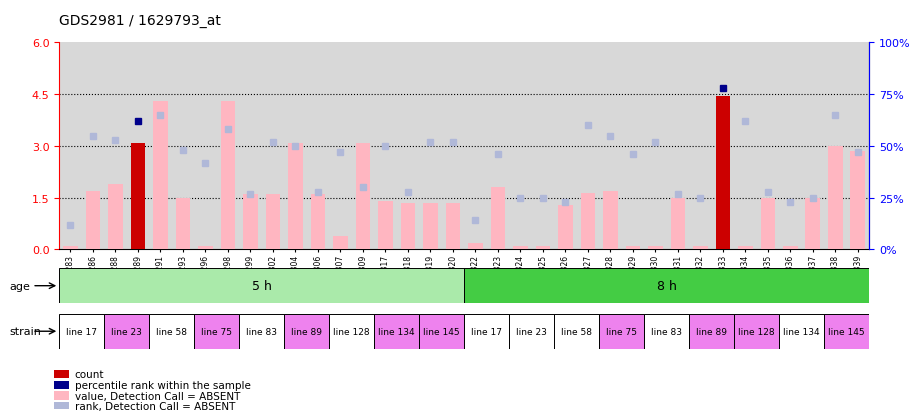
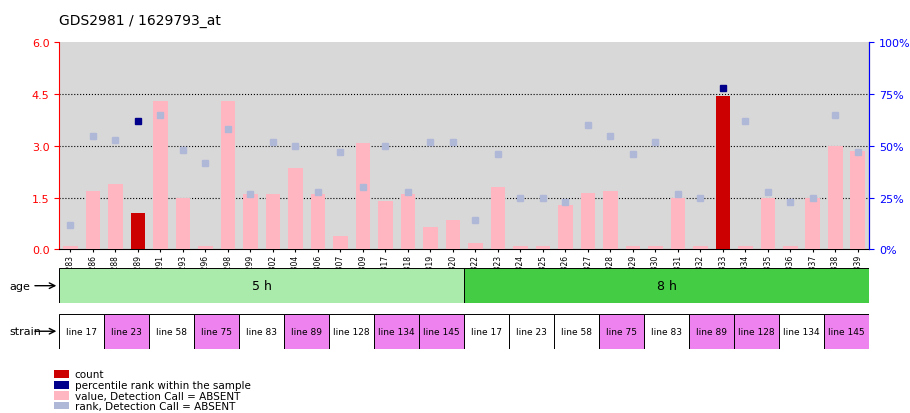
GSM225289: 3.10 -> 1.05
GSM225304: 3.10 -> 2.35
GSM225318: 1.35 -> 1.60
GSM225319: 1.35 -> 0.65
GSM225320: 1.35 -> 0.85
